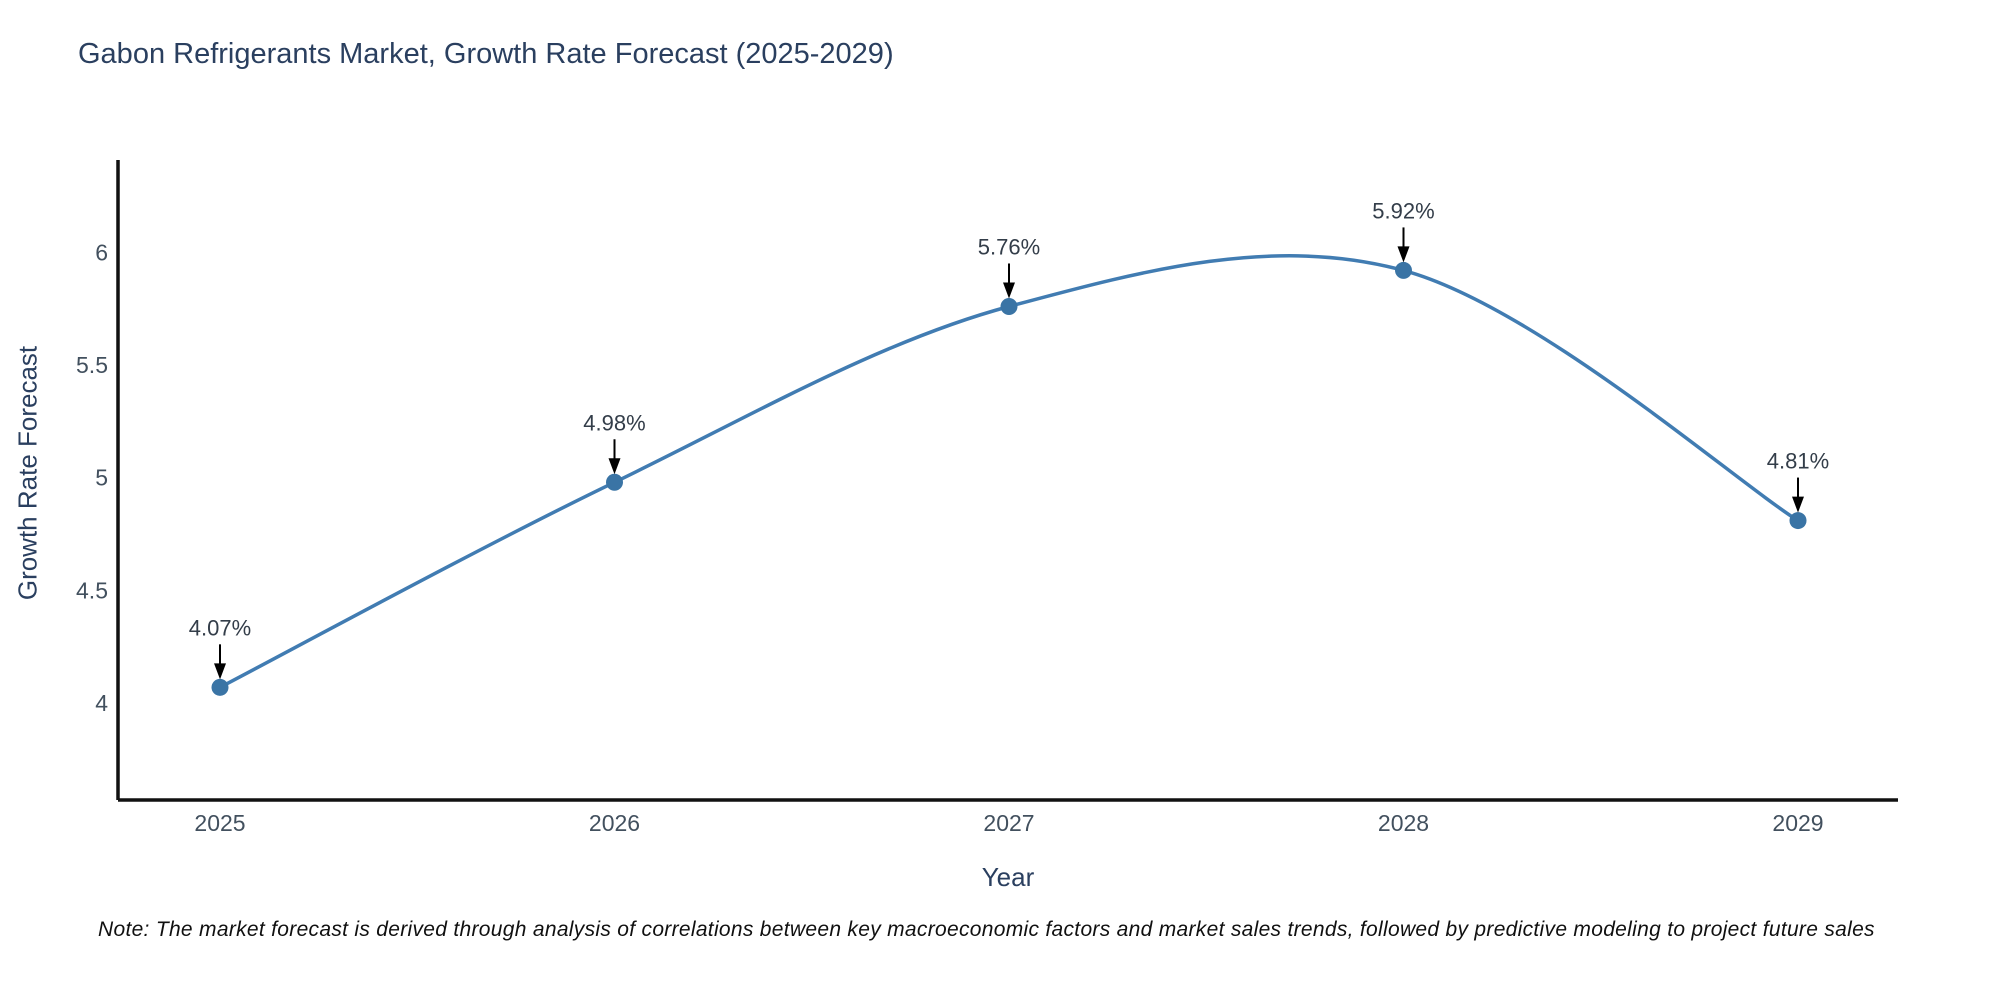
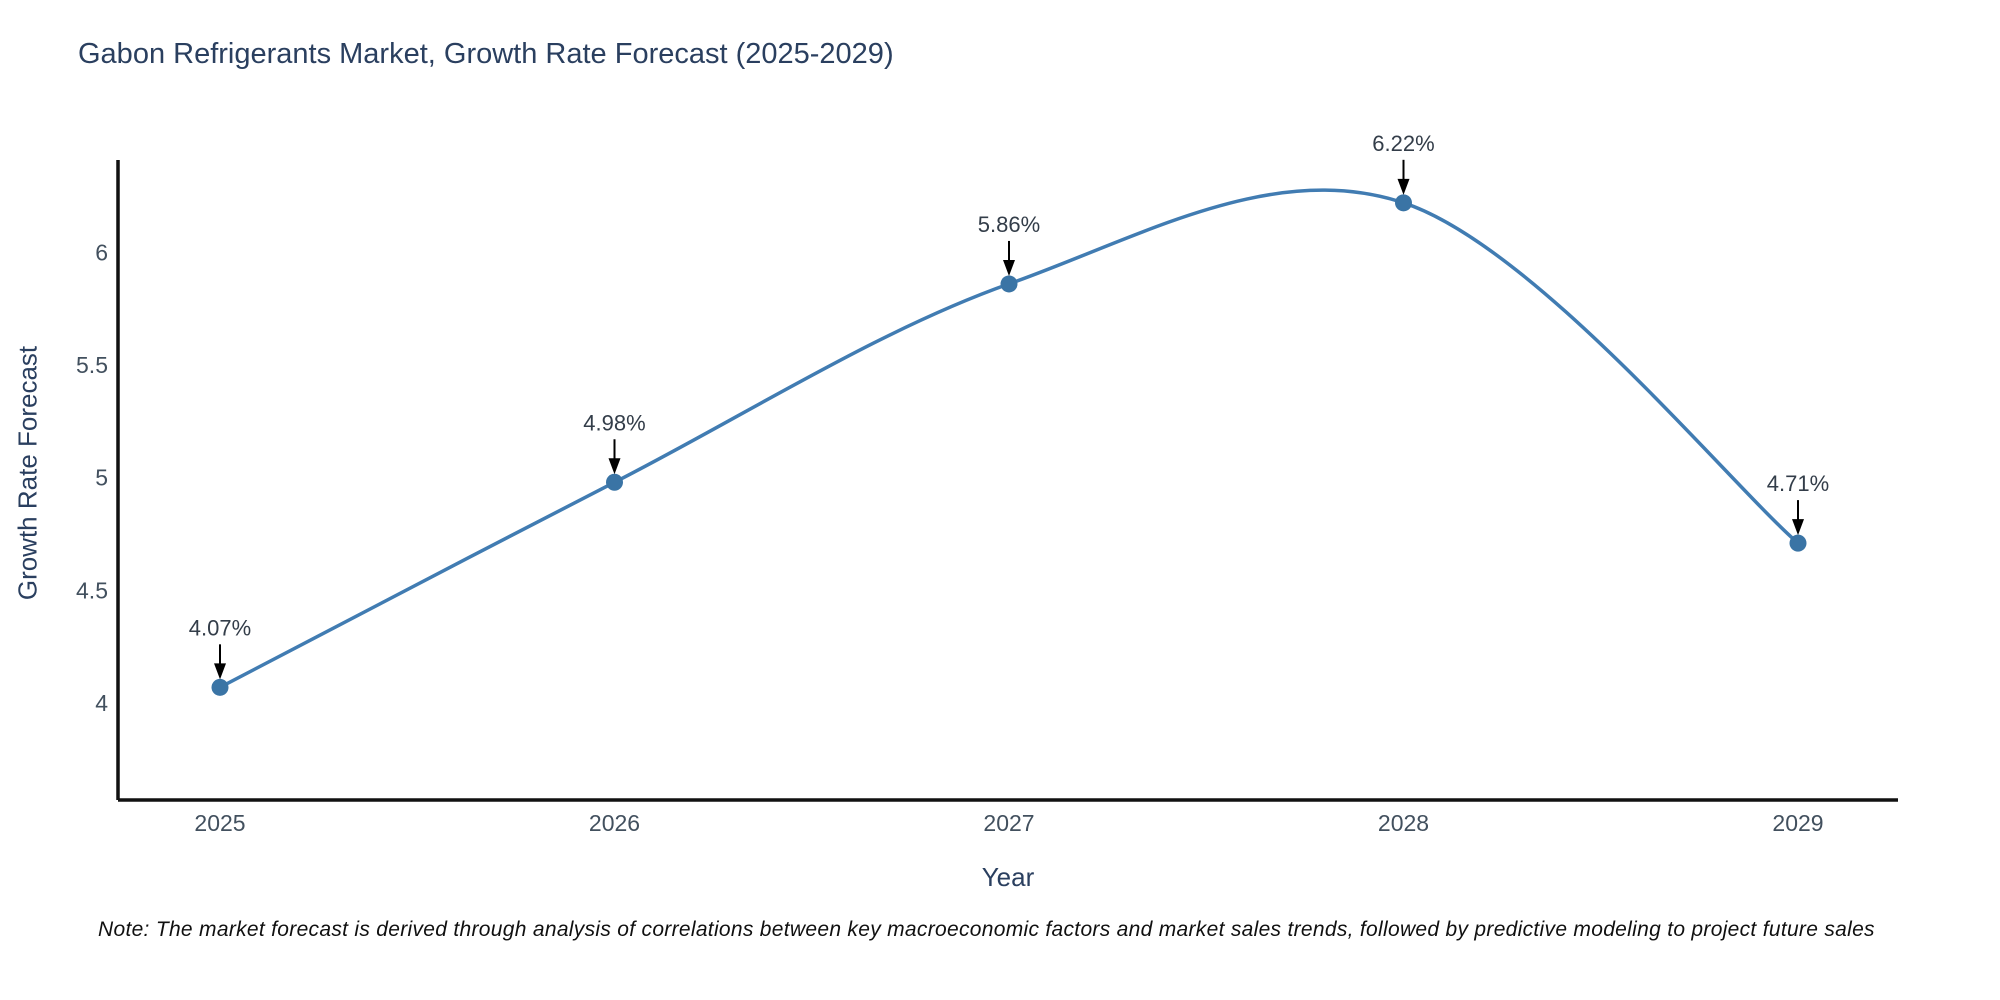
2027: 5.76% -> 5.86%
2028: 5.92% -> 6.22%
2029: 4.81% -> 4.71%
